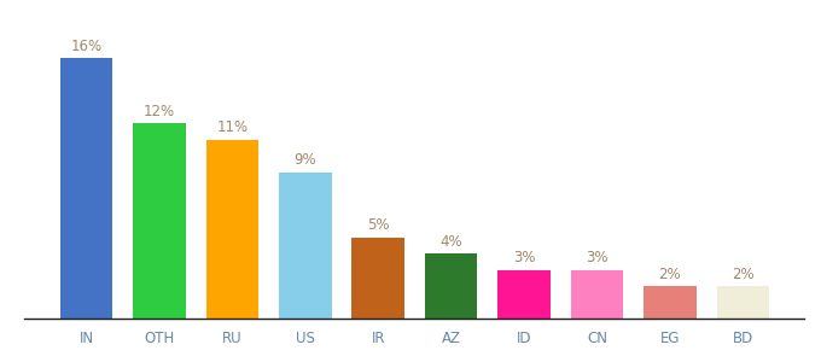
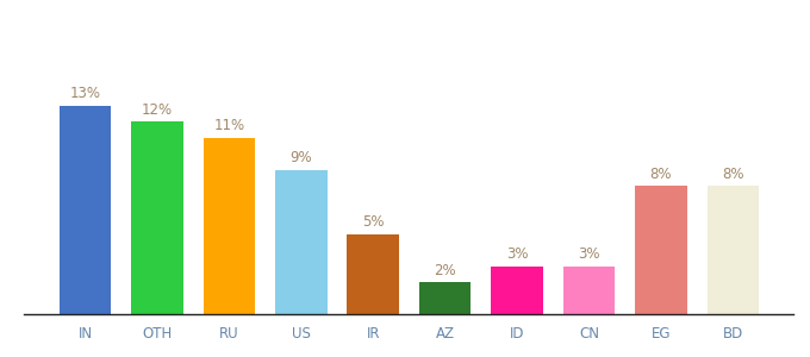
IN: 16% -> 13%
AZ: 4% -> 2%
EG: 2% -> 8%
BD: 2% -> 8%
